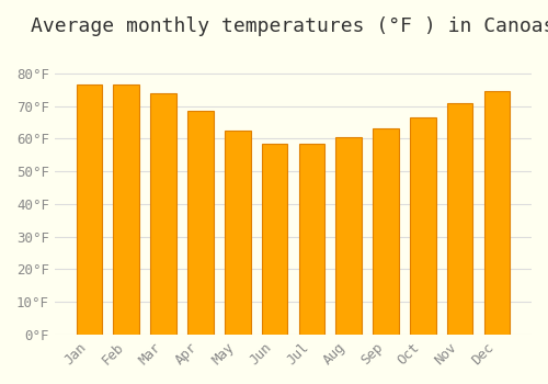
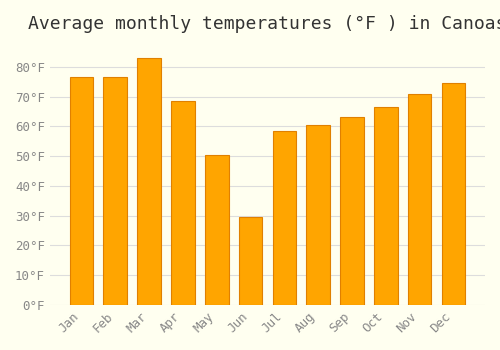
Mar: 74.0°F -> 83.0°F
May: 62.5°F -> 50.5°F
Jun: 58.5°F -> 29.5°F
